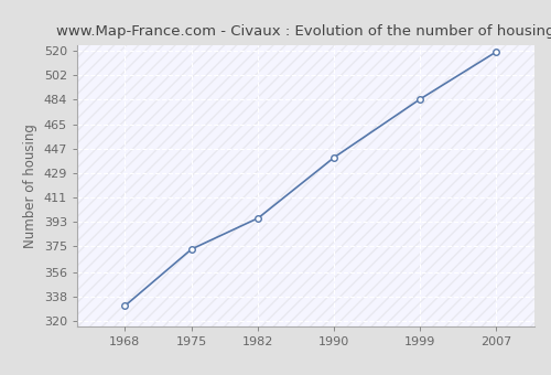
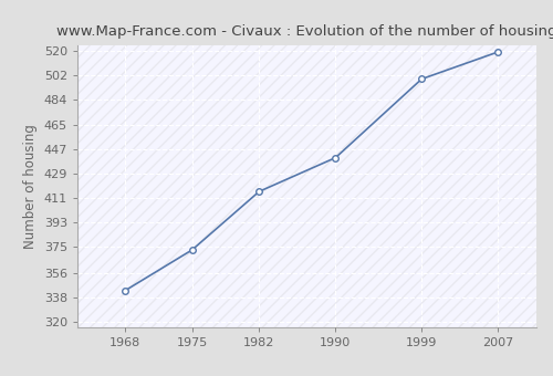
1968: 331 -> 343
1982: 396 -> 416
1999: 484 -> 499
